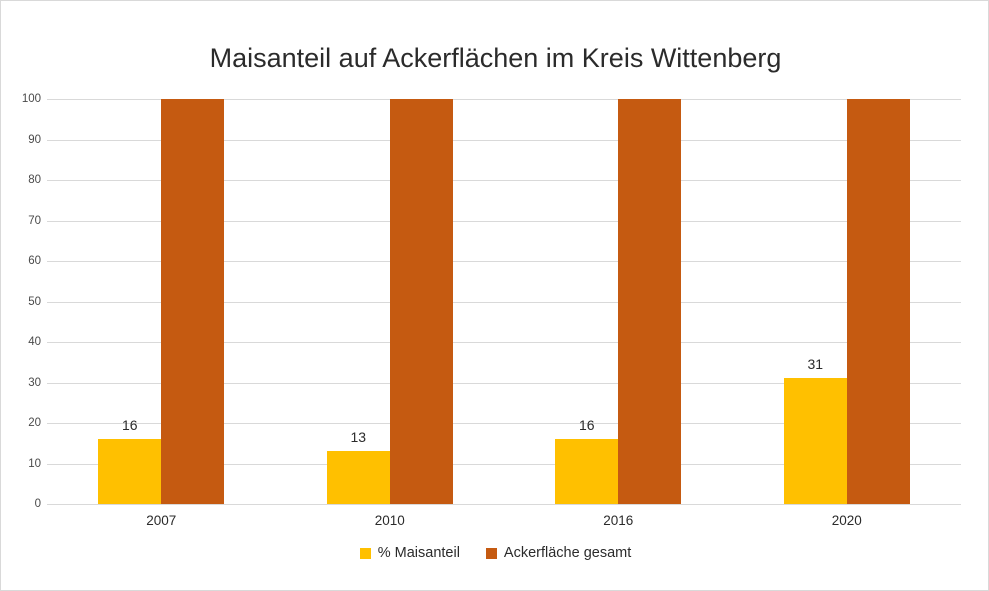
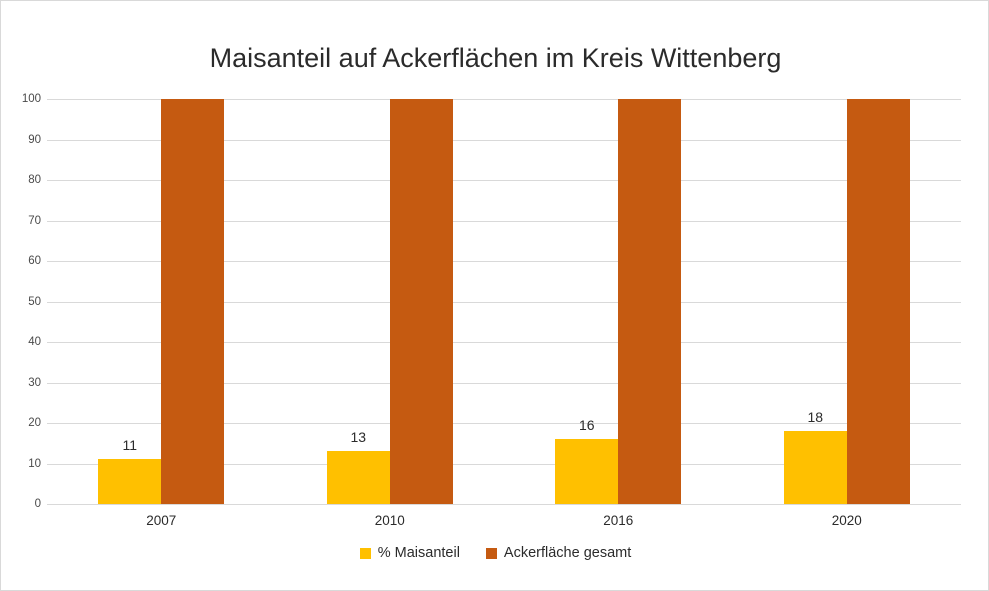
% Maisanteil/2007: 16 -> 11
% Maisanteil/2020: 31 -> 18
